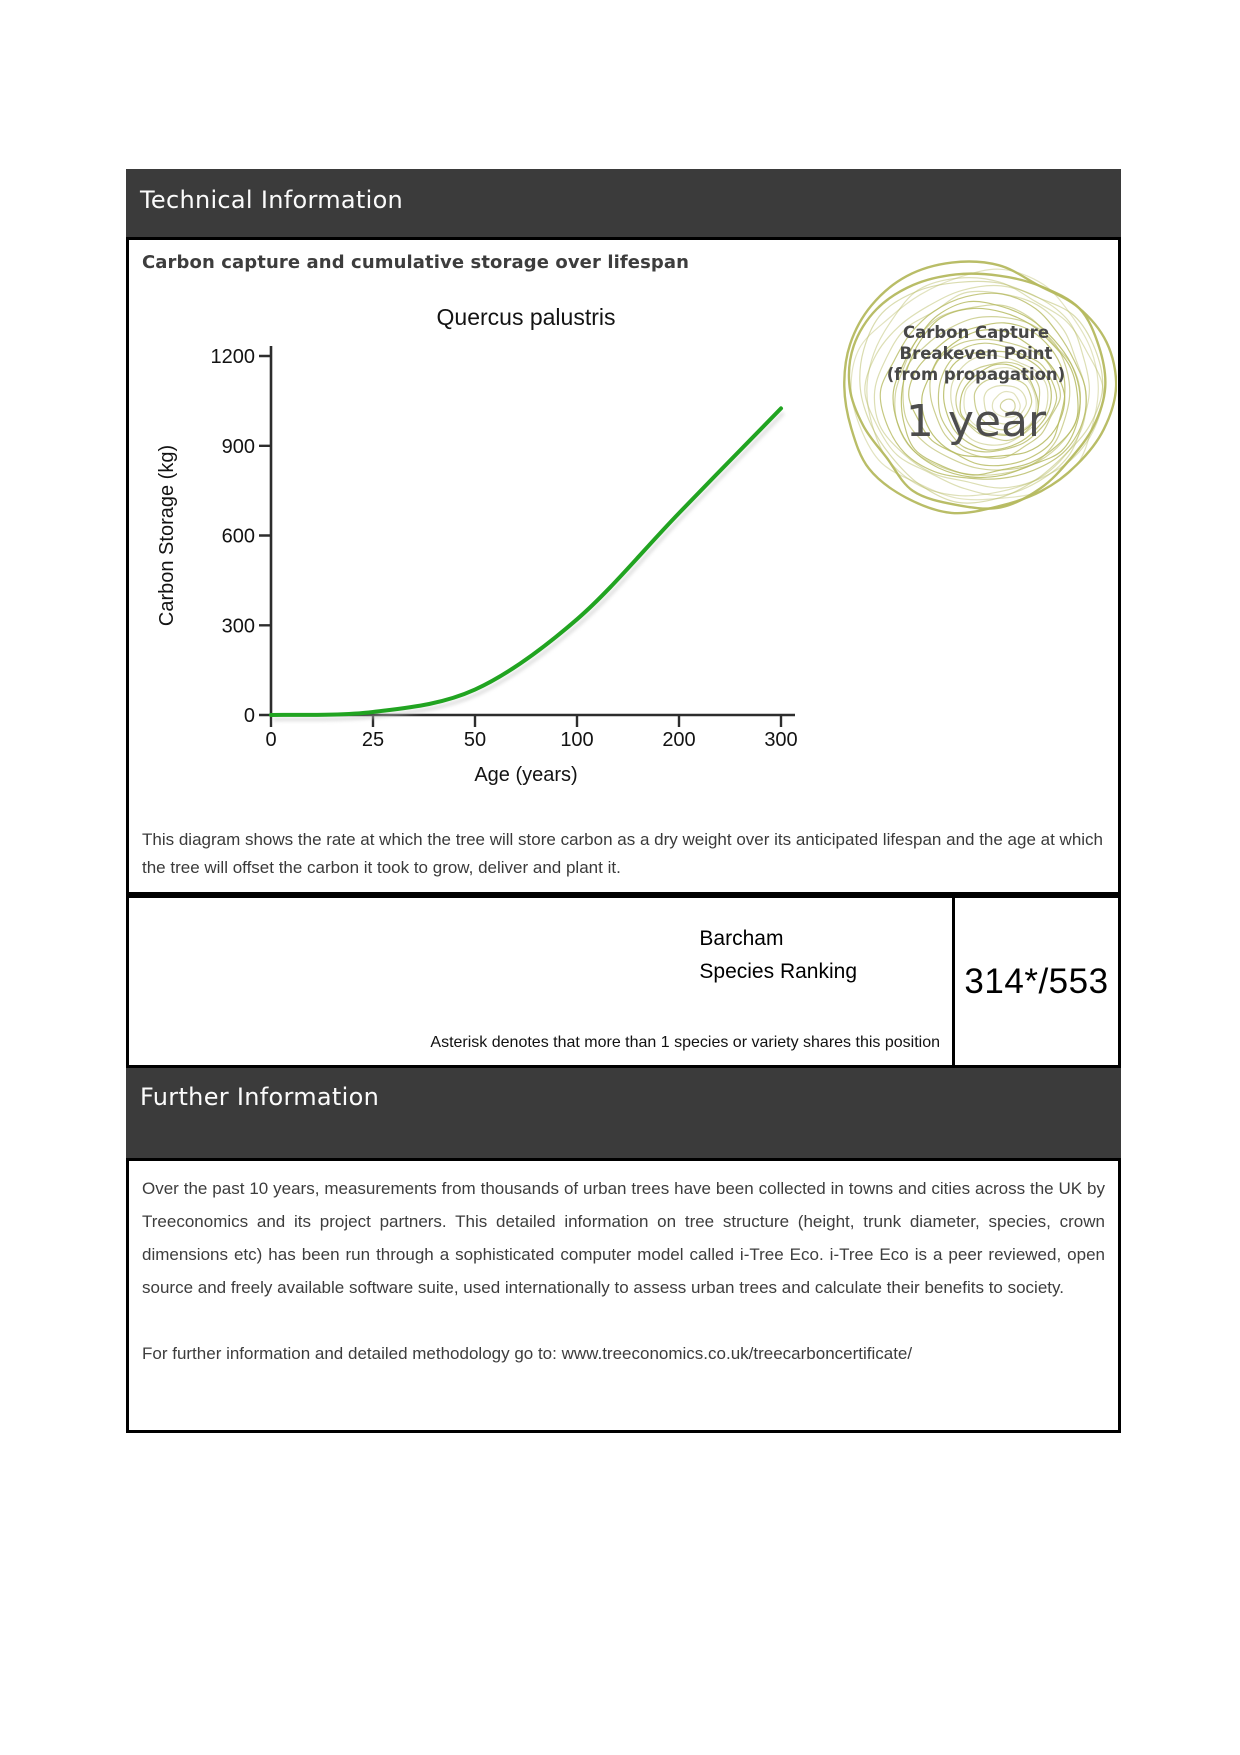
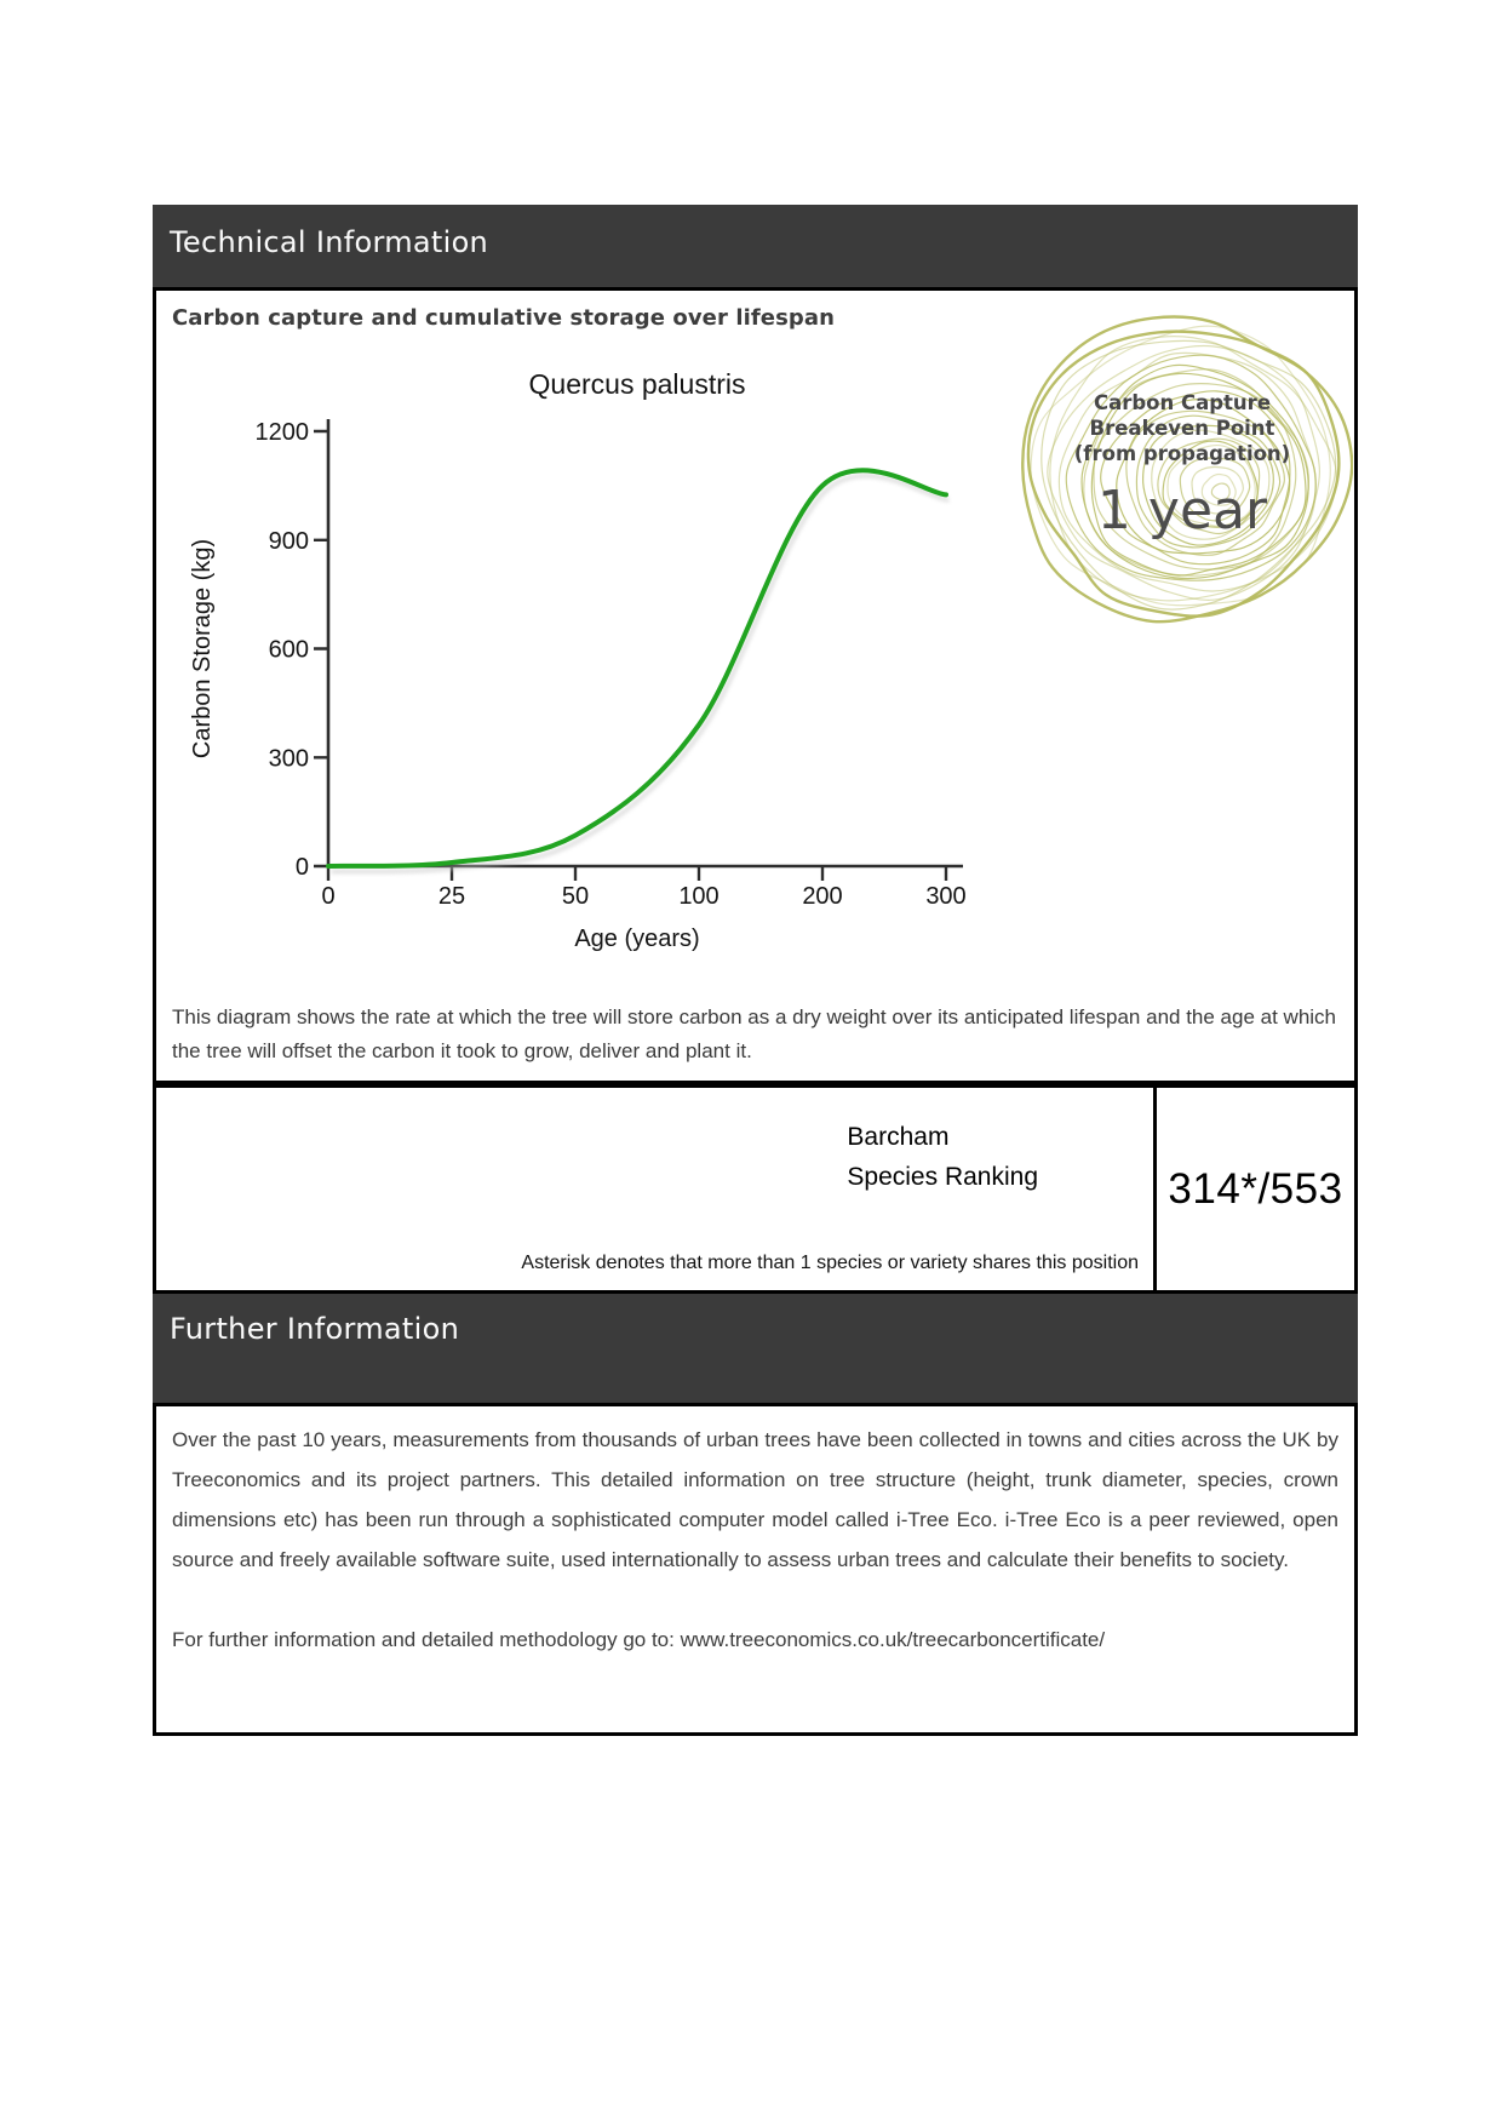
100: 320 -> 390
200: 680 -> 1050
